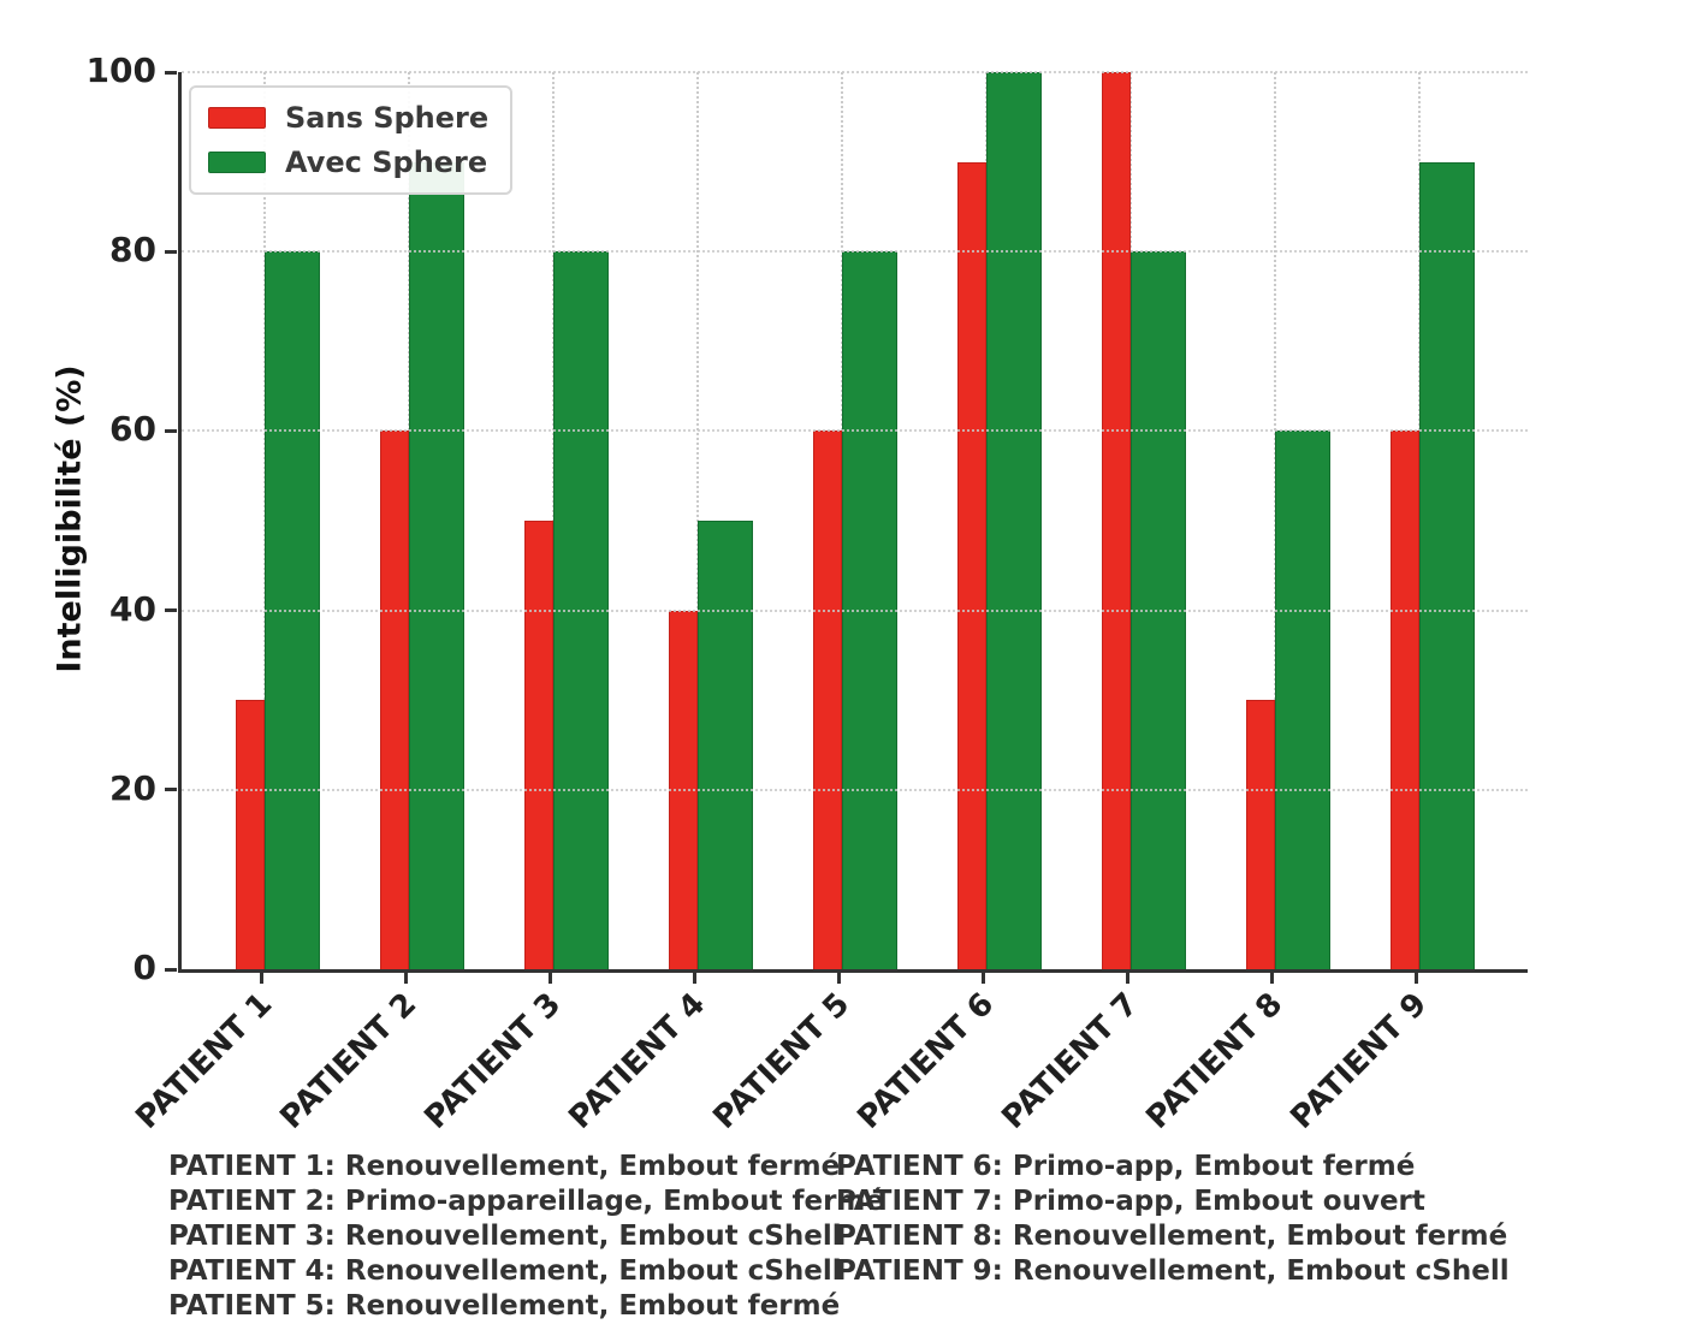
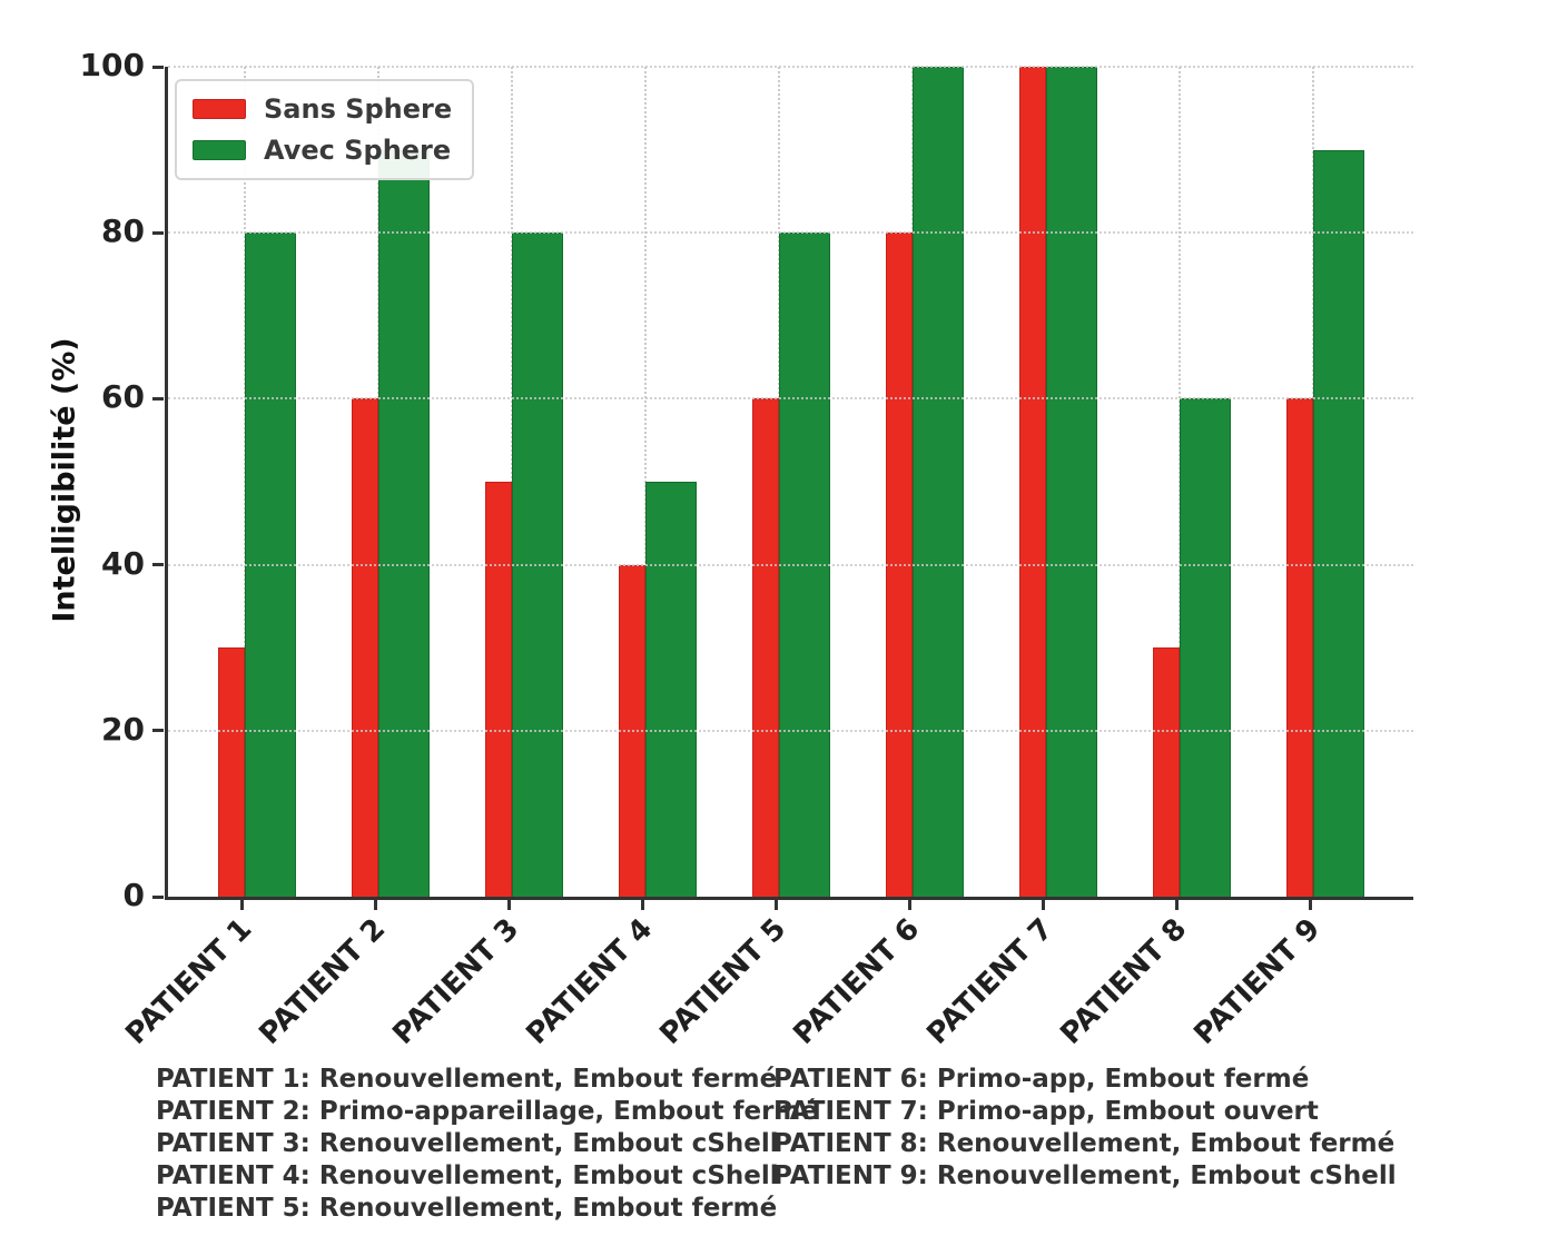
Sans Sphere/PATIENT 6: 90 -> 80
Avec Sphere/PATIENT 7: 80 -> 100
